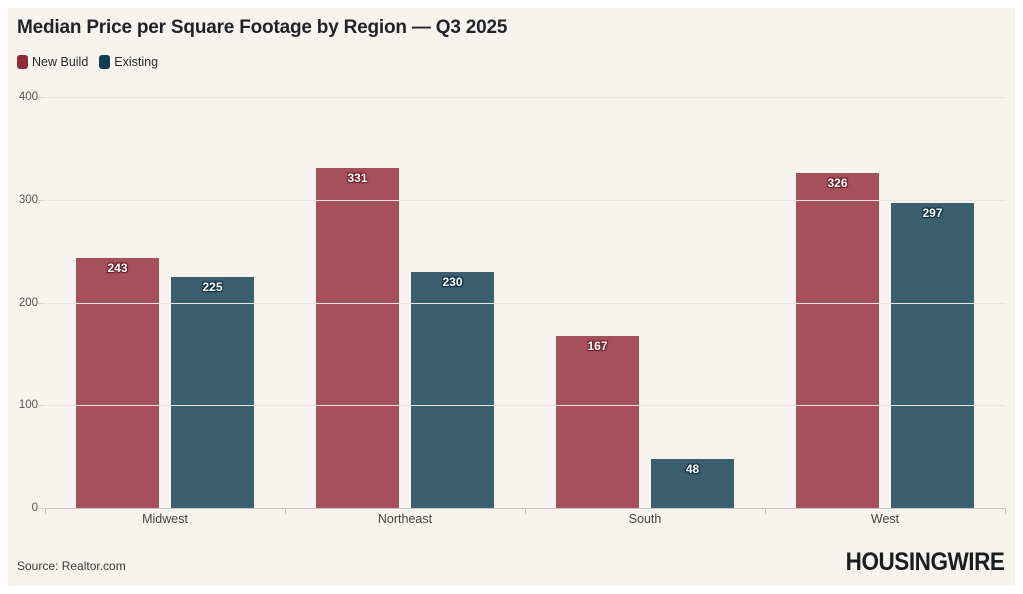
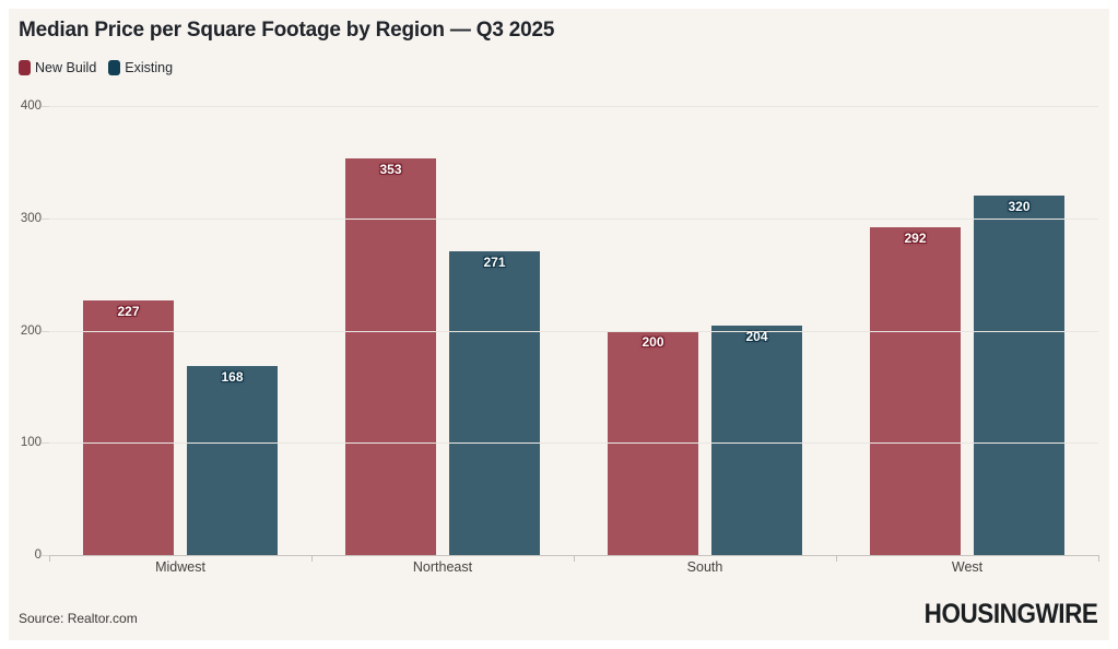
New Build/Midwest: 243 -> 227
Existing/Midwest: 225 -> 168
New Build/Northeast: 331 -> 353
Existing/Northeast: 230 -> 271
New Build/South: 167 -> 200
Existing/South: 48 -> 204
New Build/West: 326 -> 292
Existing/West: 297 -> 320
